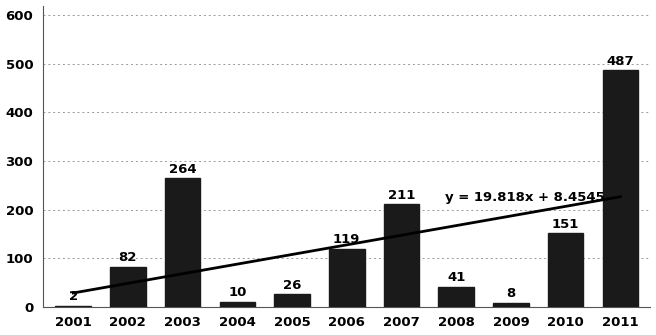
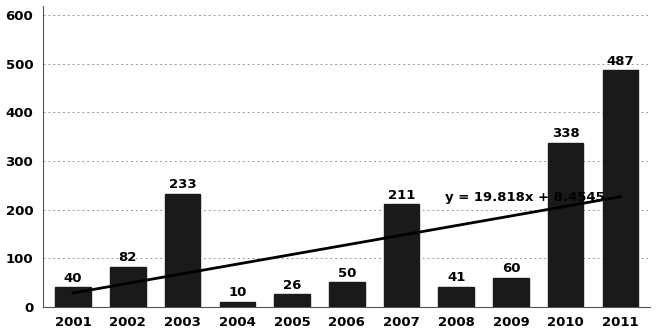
2001: 2 -> 40
2003: 264 -> 233
2006: 119 -> 50
2009: 8 -> 60
2010: 151 -> 338
